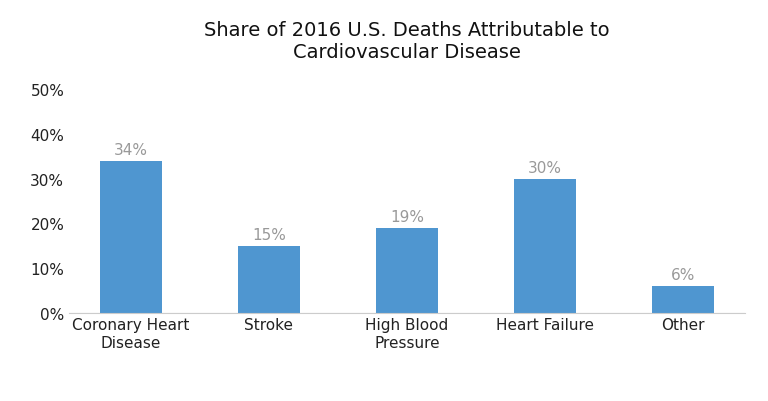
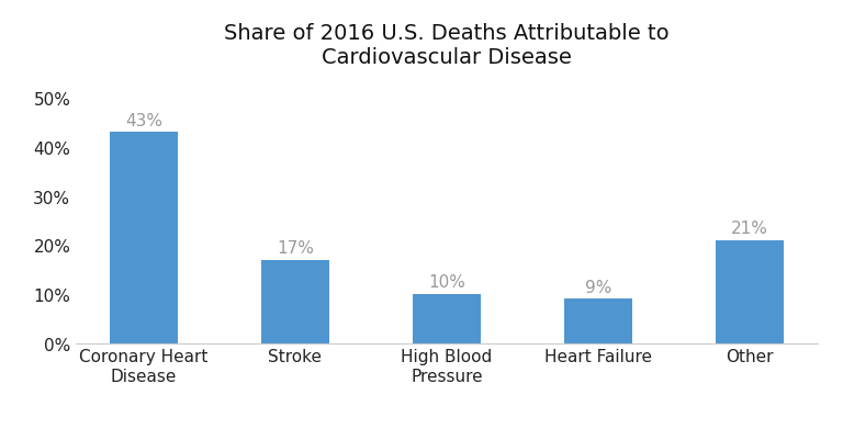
Coronary Heart Disease: 34% -> 43%
Stroke: 15% -> 17%
High Blood Pressure: 19% -> 10%
Heart Failure: 30% -> 9%
Other: 6% -> 21%
